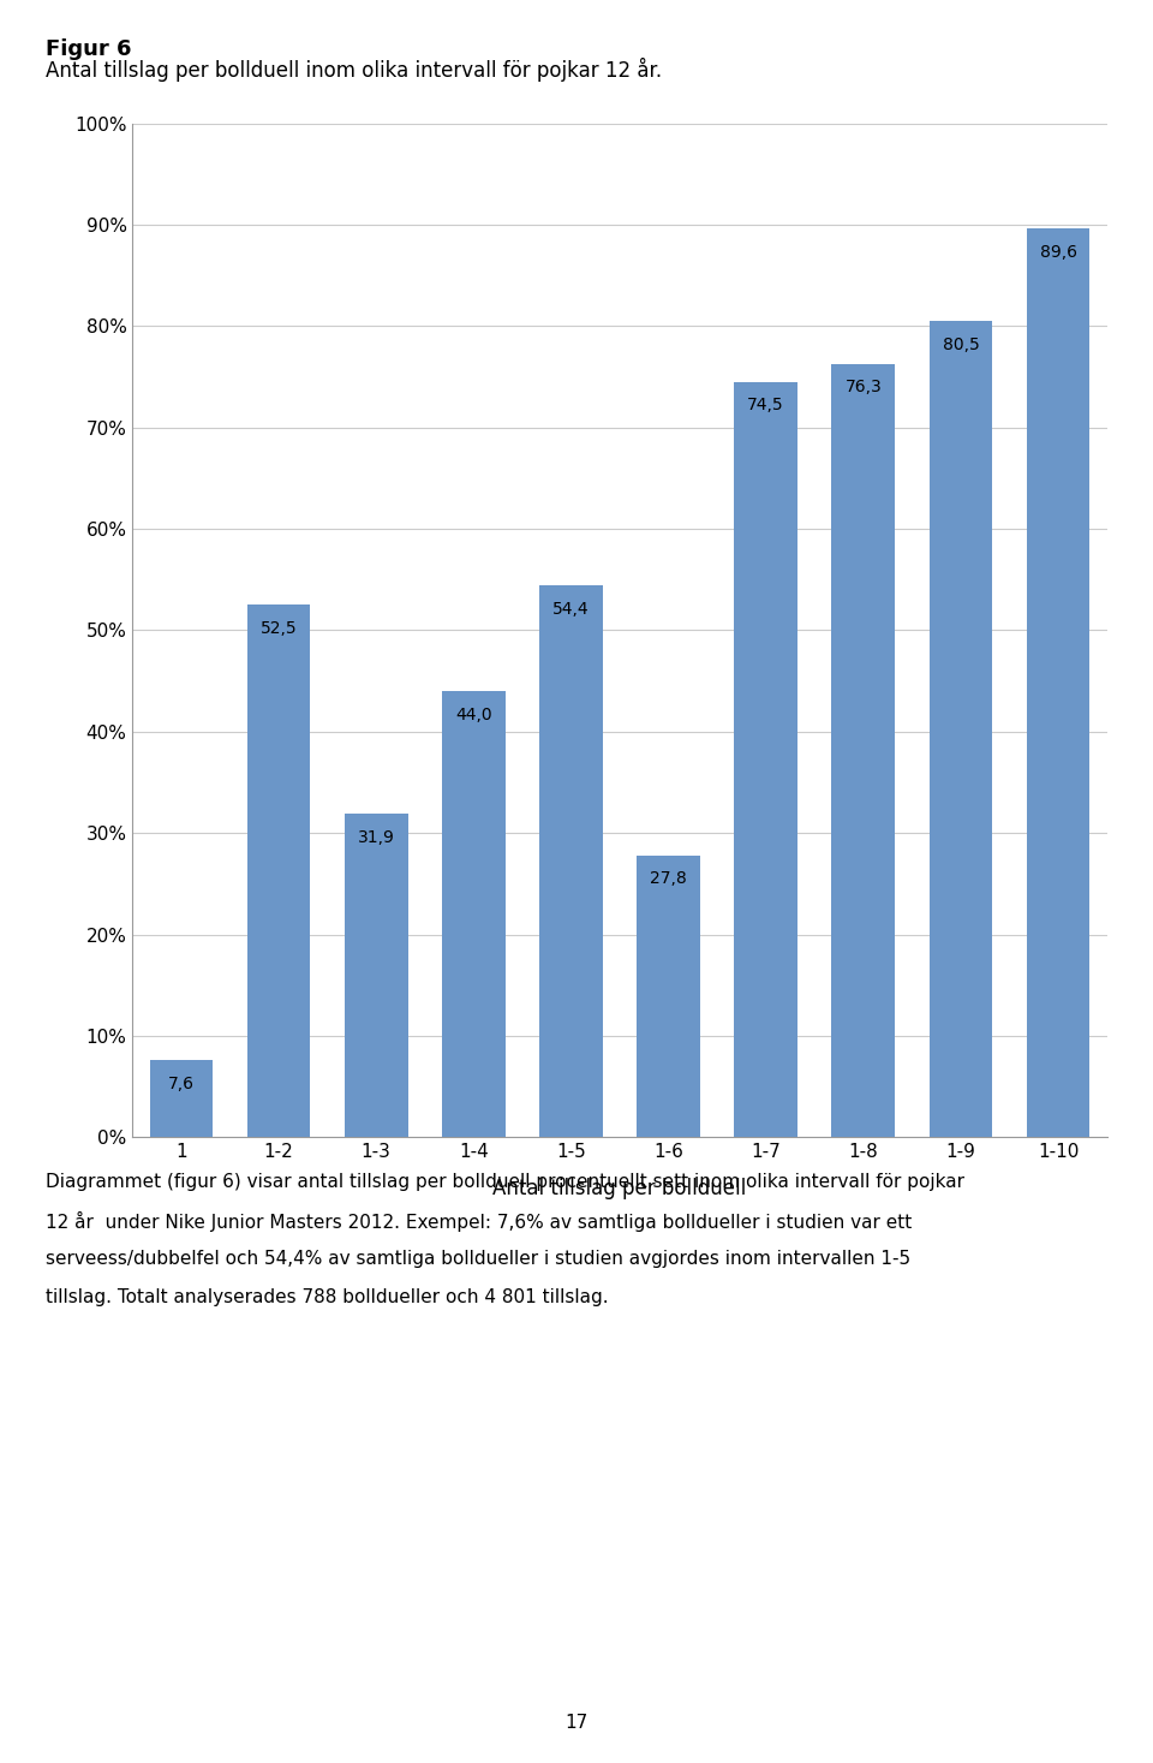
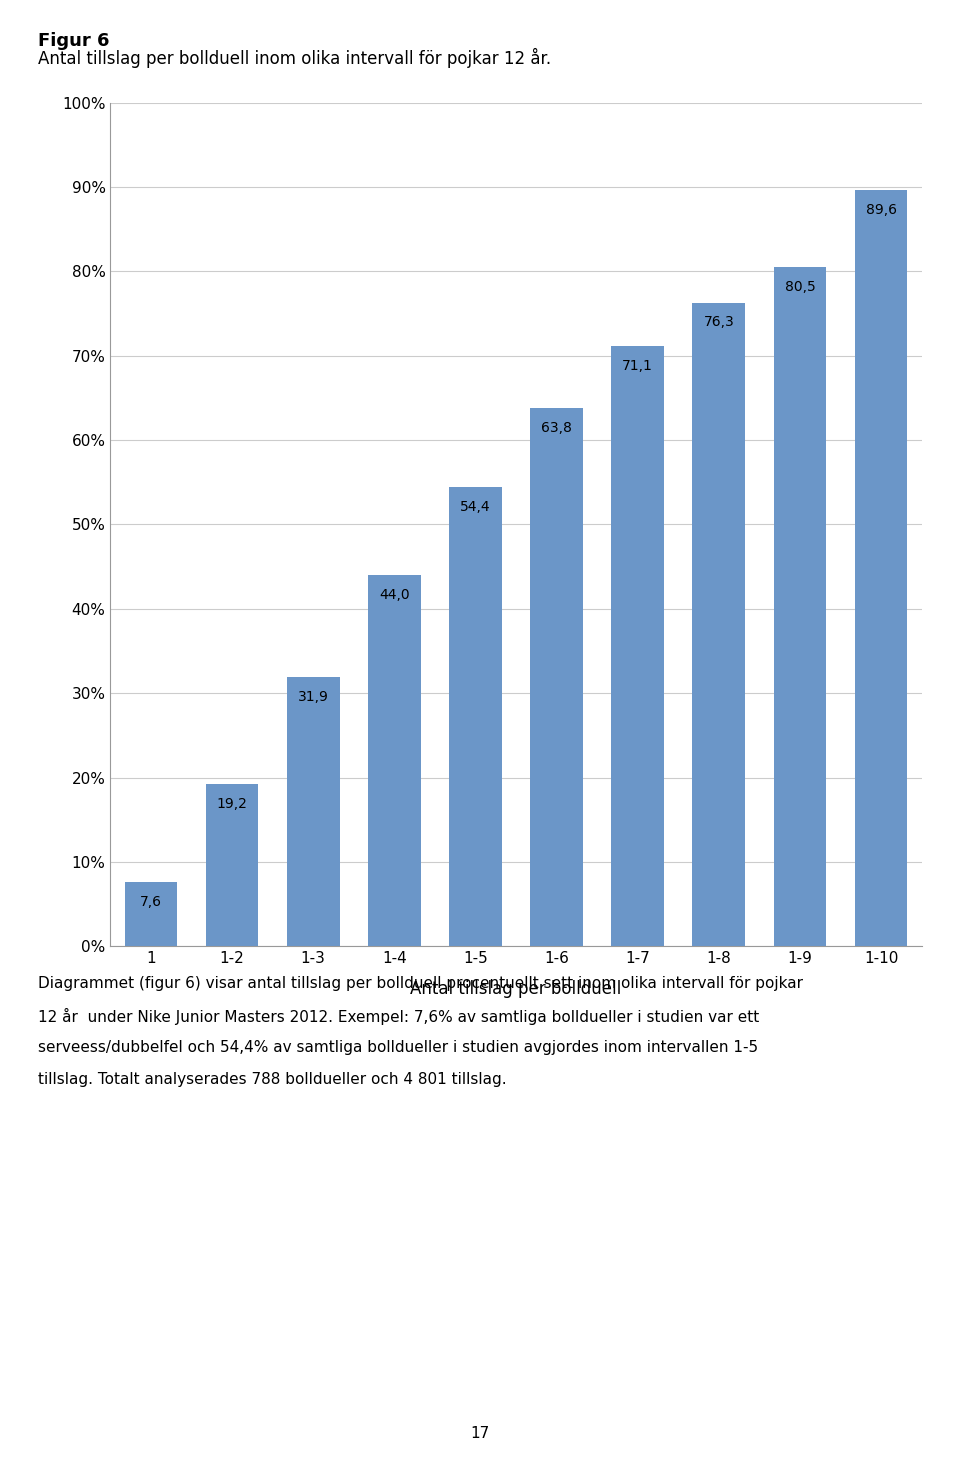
1-2: 52,5 -> 19,2
1-6: 27,8 -> 63,8
1-7: 74,5 -> 71,1
